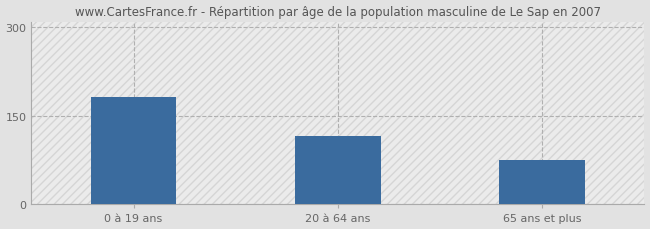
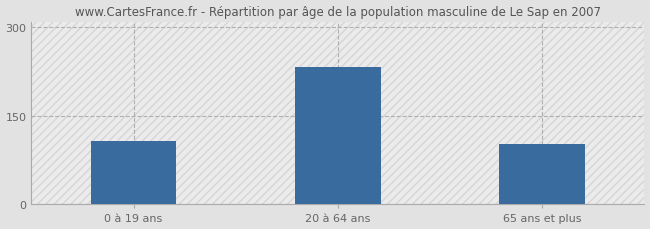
0 à 19 ans: 182 -> 107
20 à 64 ans: 116 -> 233
65 ans et plus: 76 -> 103
